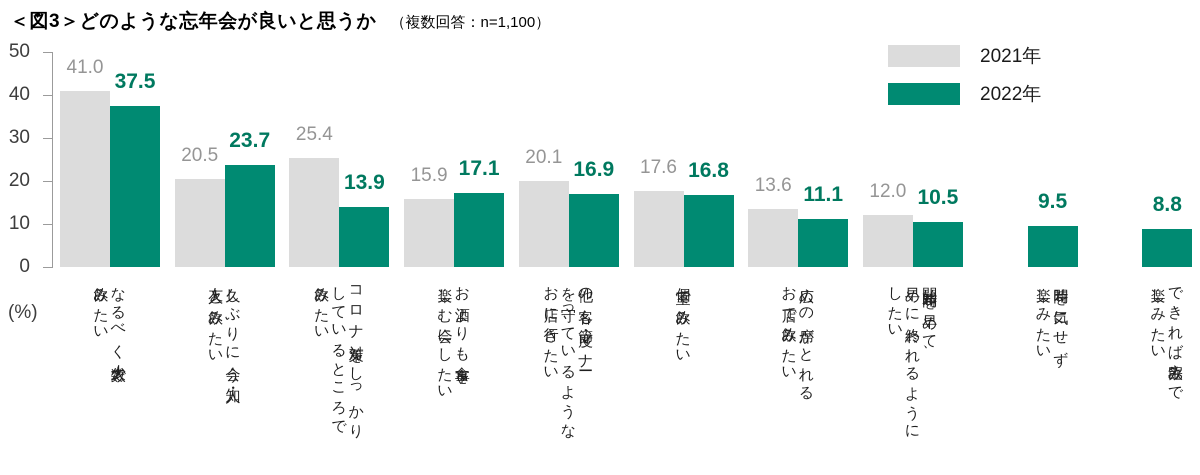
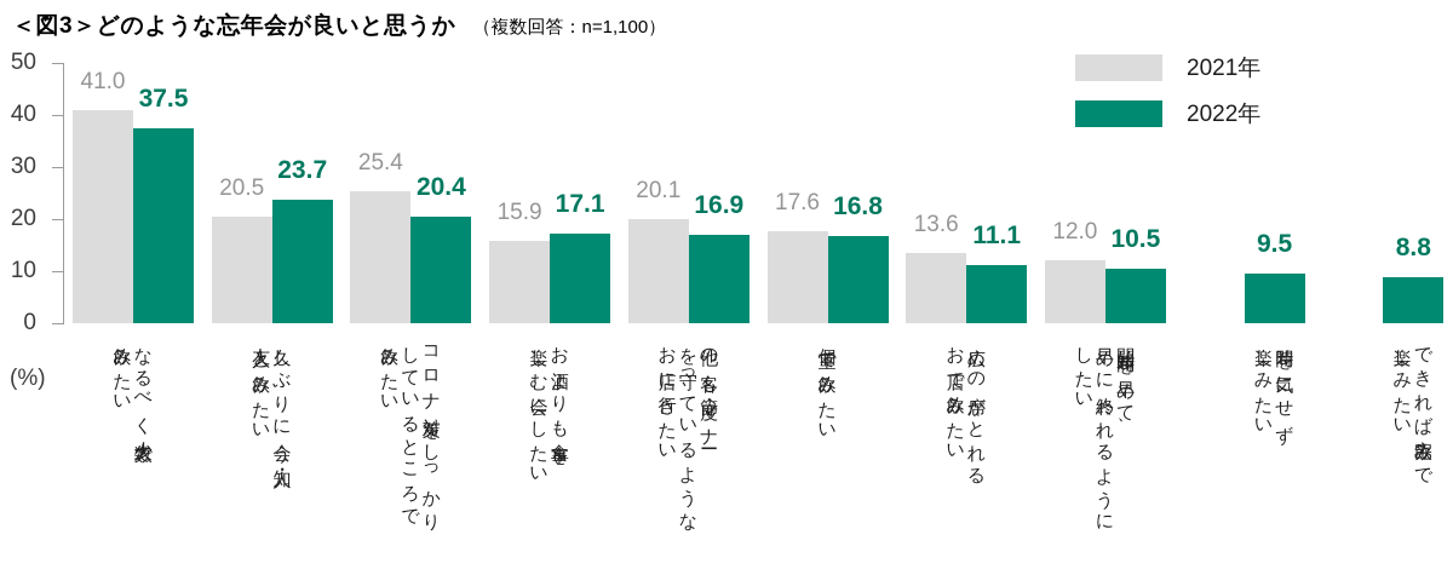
2022年/コロナ対策をしっかり しているところで 飲みたい: 13.9 -> 20.4
